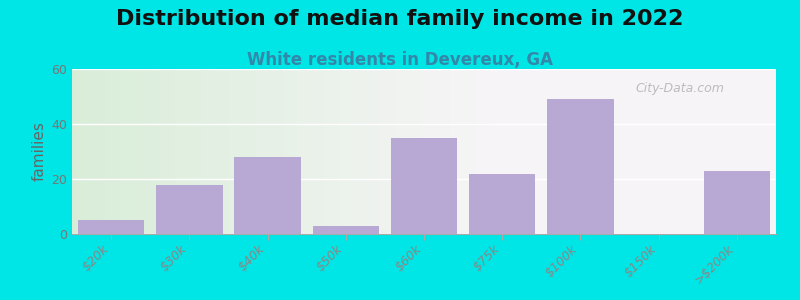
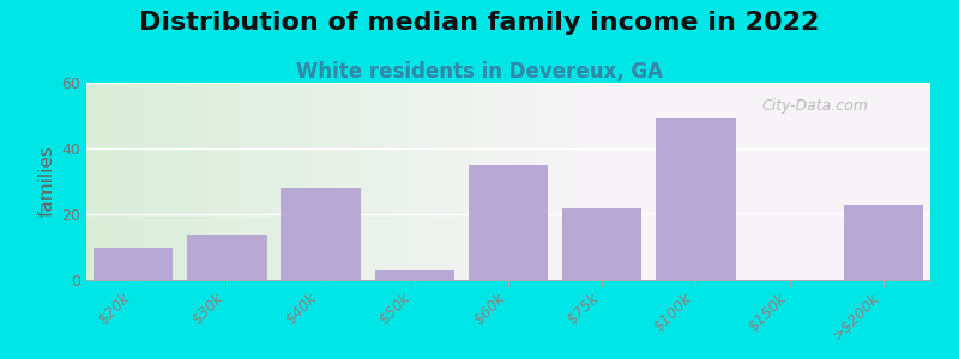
$20k: 5 -> 10
$30k: 18 -> 14
